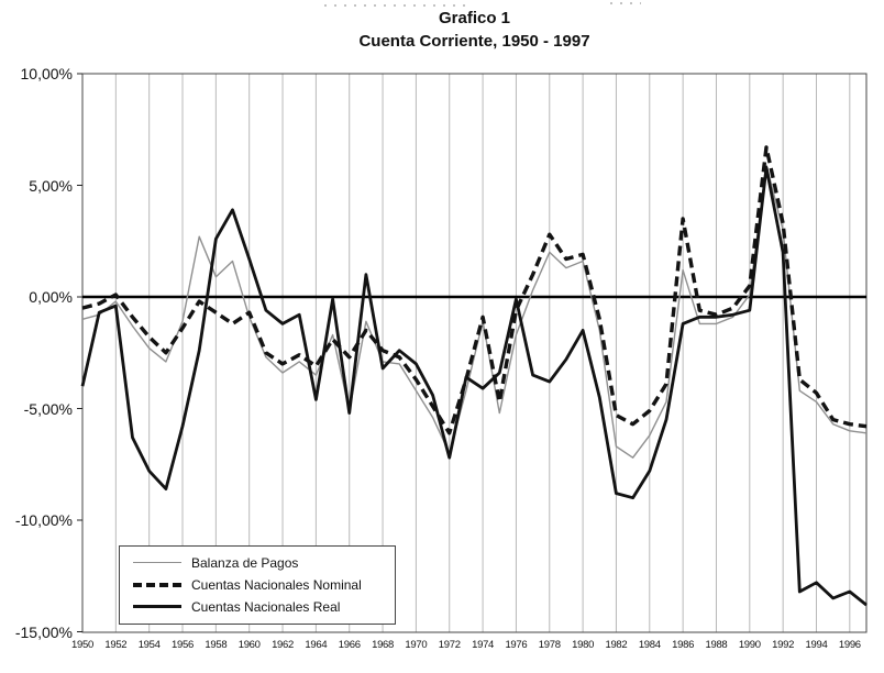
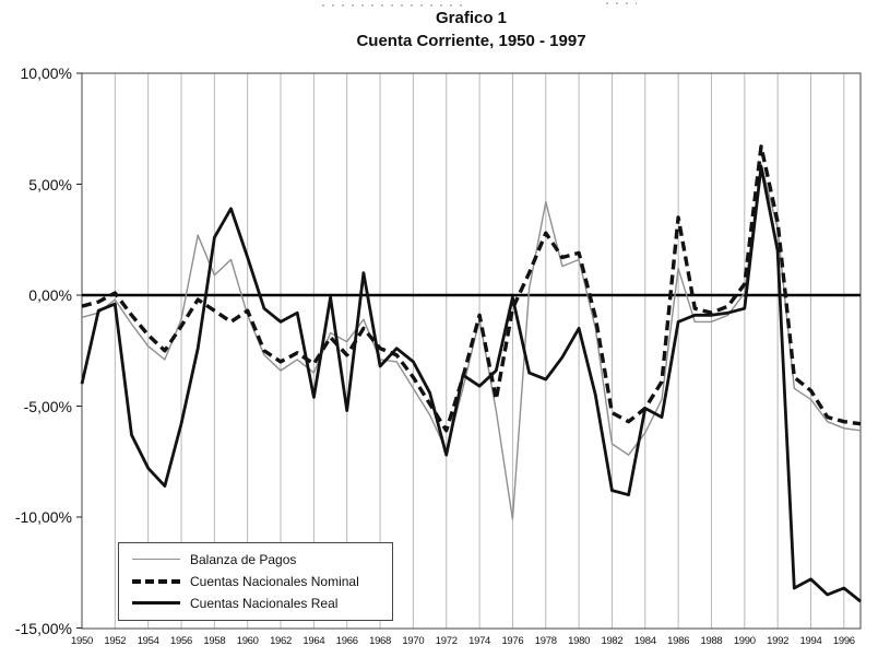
Balanza de Pagos/1966: -5,1% -> -2,1%
Balanza de Pagos/1976: -1,7% -> -10,1%
Balanza de Pagos/1978: 2,0% -> 4,2%
Cuentas Nacionales Real/1984: -7,8% -> -5,1%
